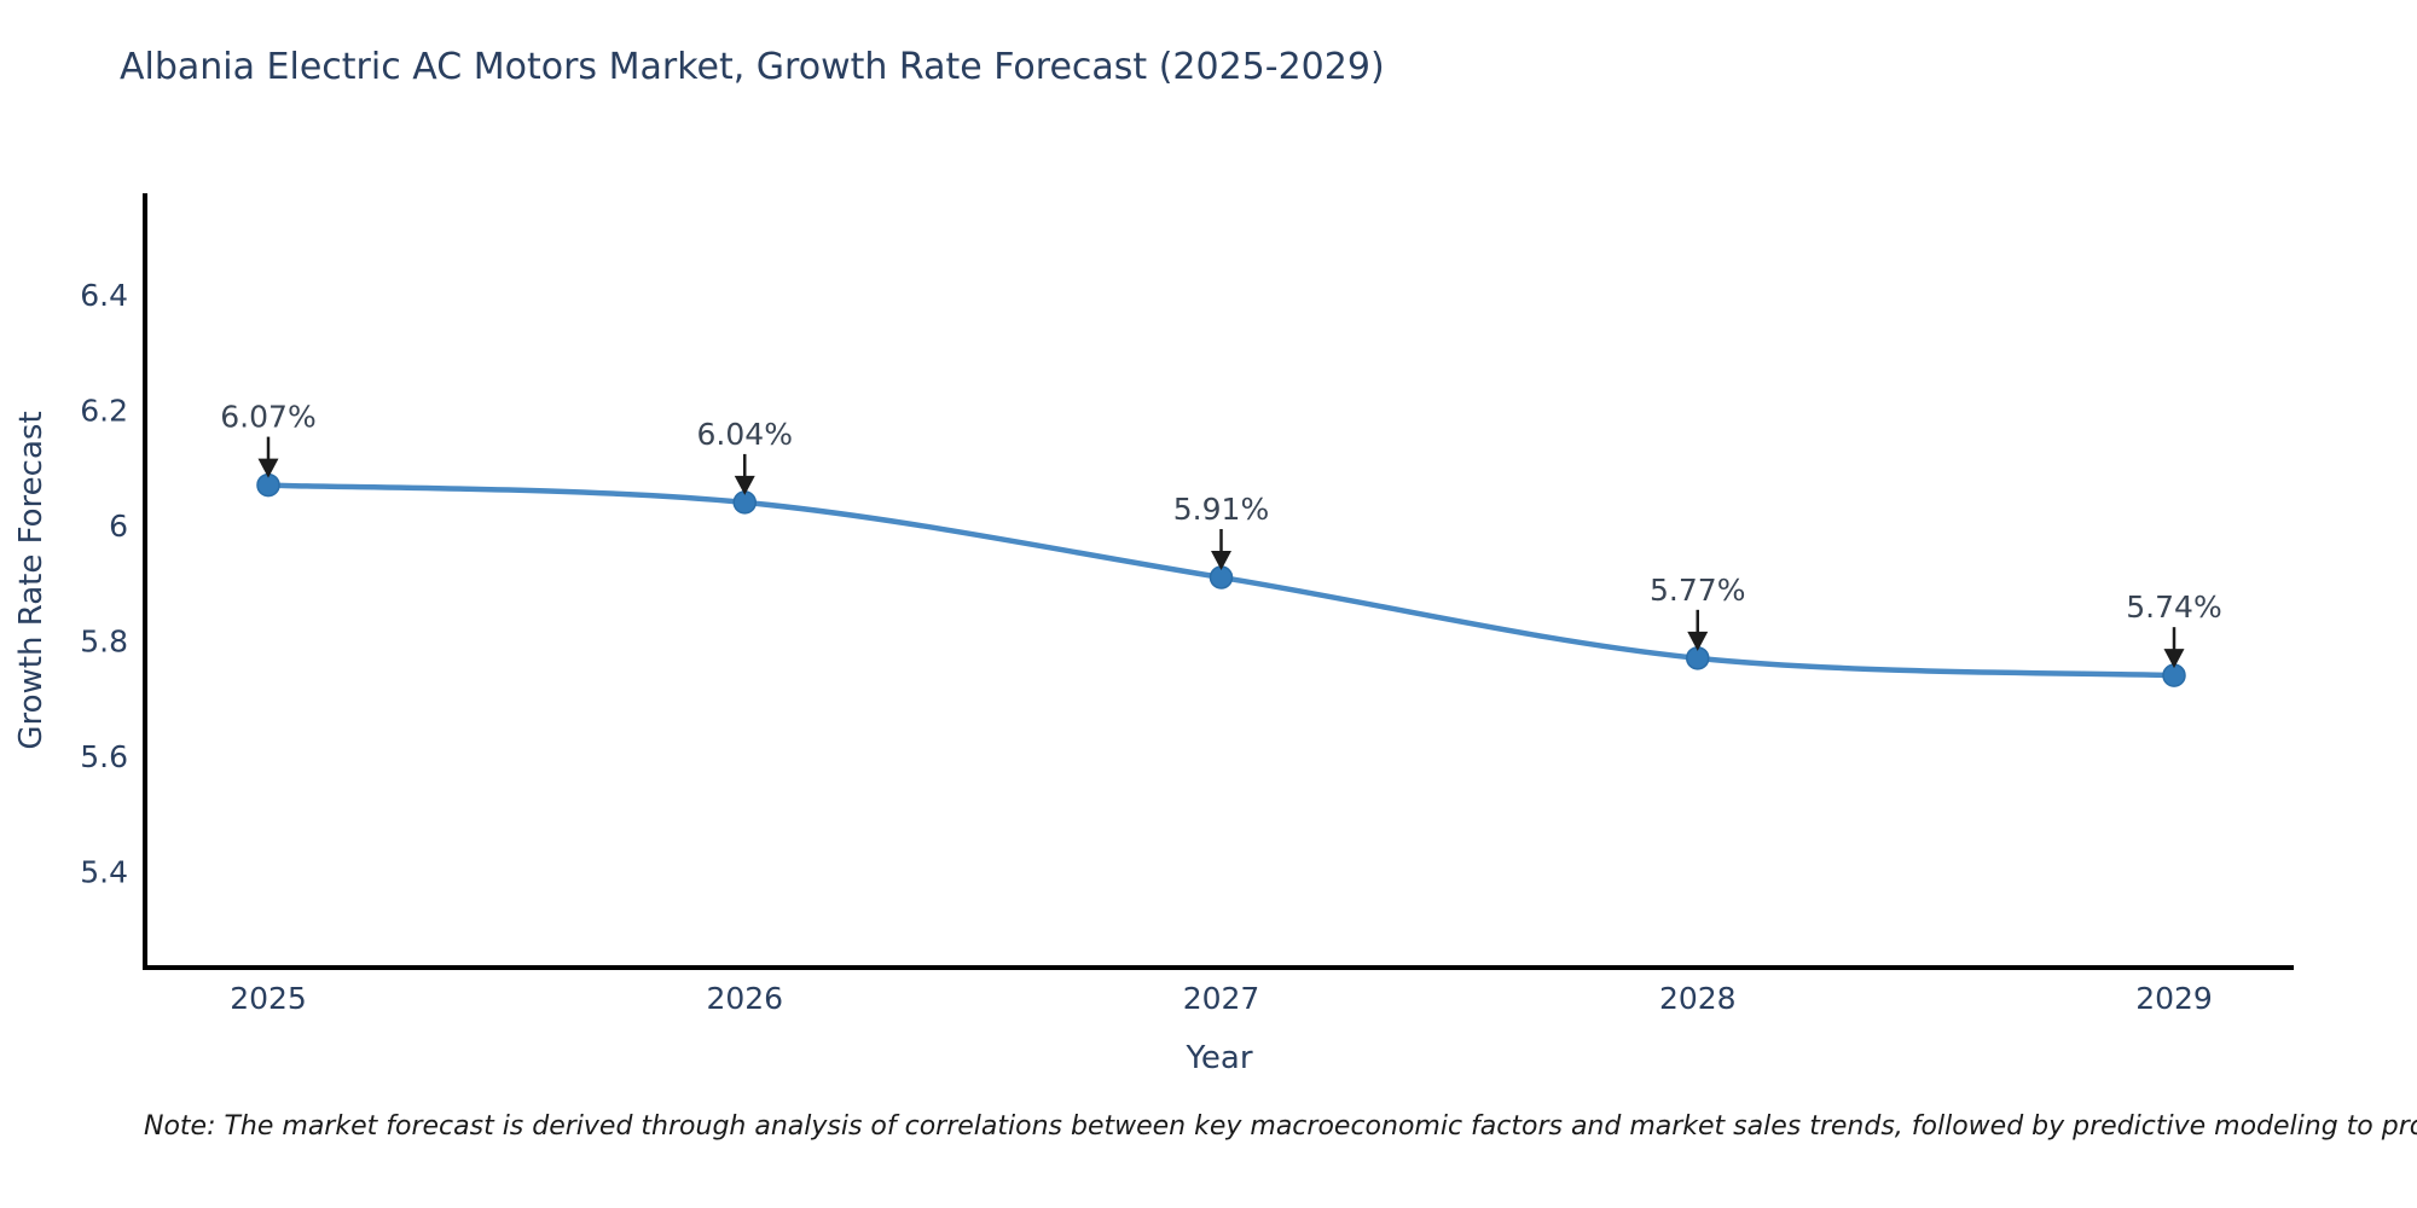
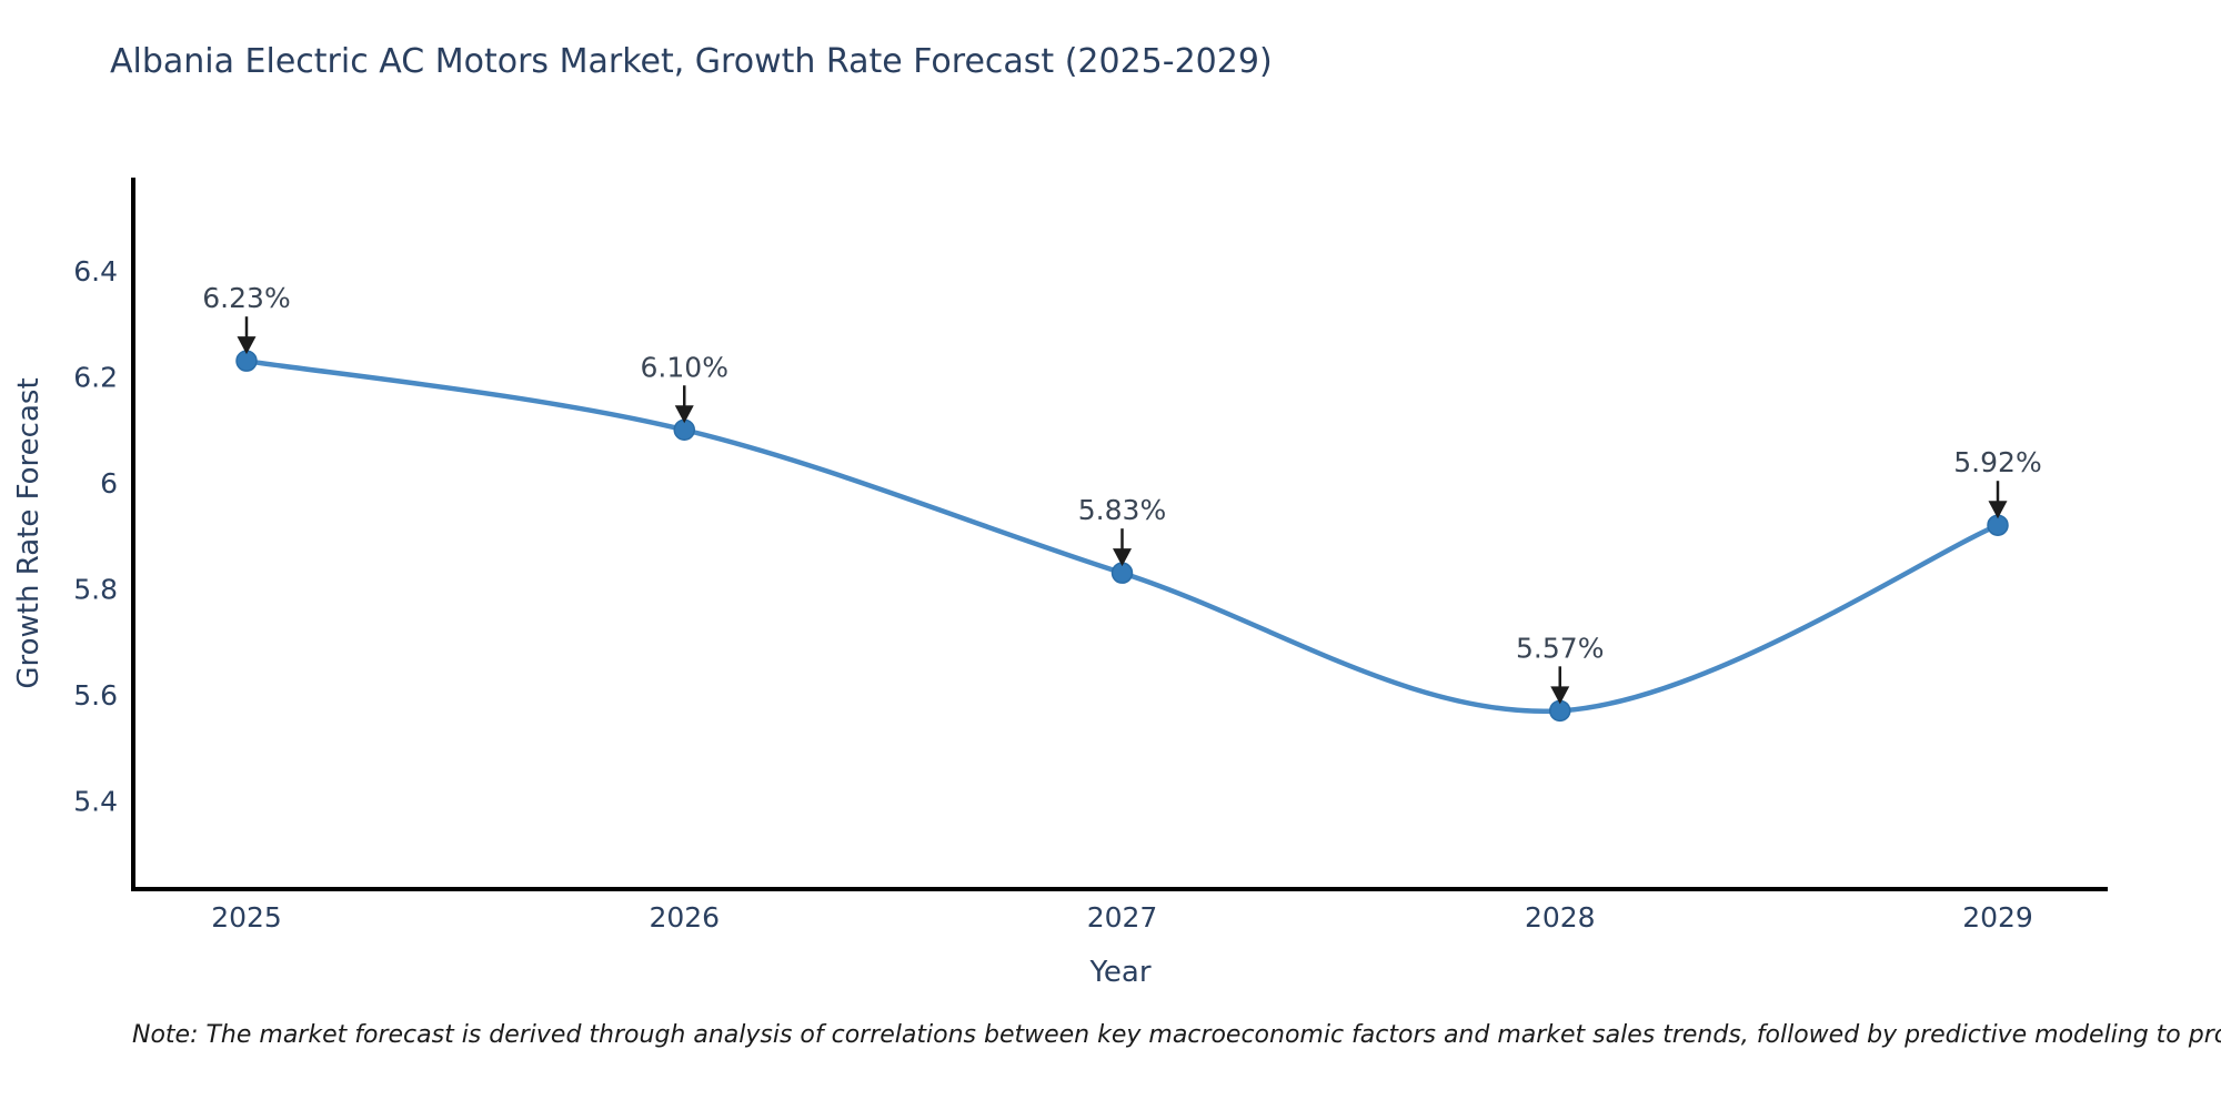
2025: 6.07% -> 6.23%
2026: 6.04% -> 6.10%
2027: 5.91% -> 5.83%
2028: 5.77% -> 5.57%
2029: 5.74% -> 5.92%
